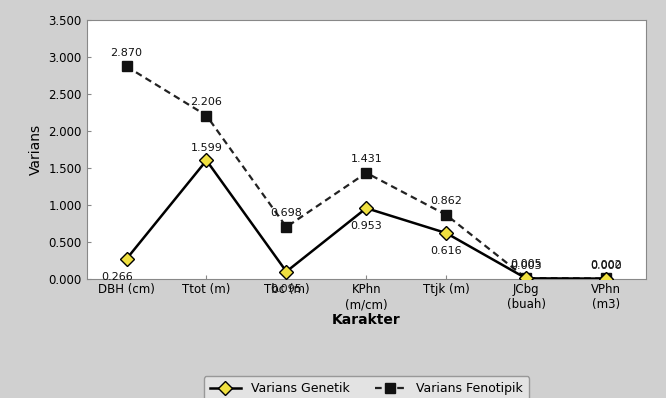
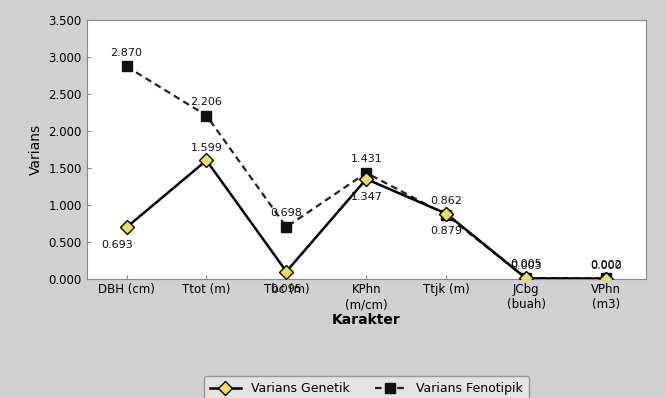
Varians Genetik/DBH (cm): 0.266 -> 0.693
Varians Genetik/KPhn (m/cm): 0.953 -> 1.347
Varians Genetik/Ttjk (m): 0.616 -> 0.879
